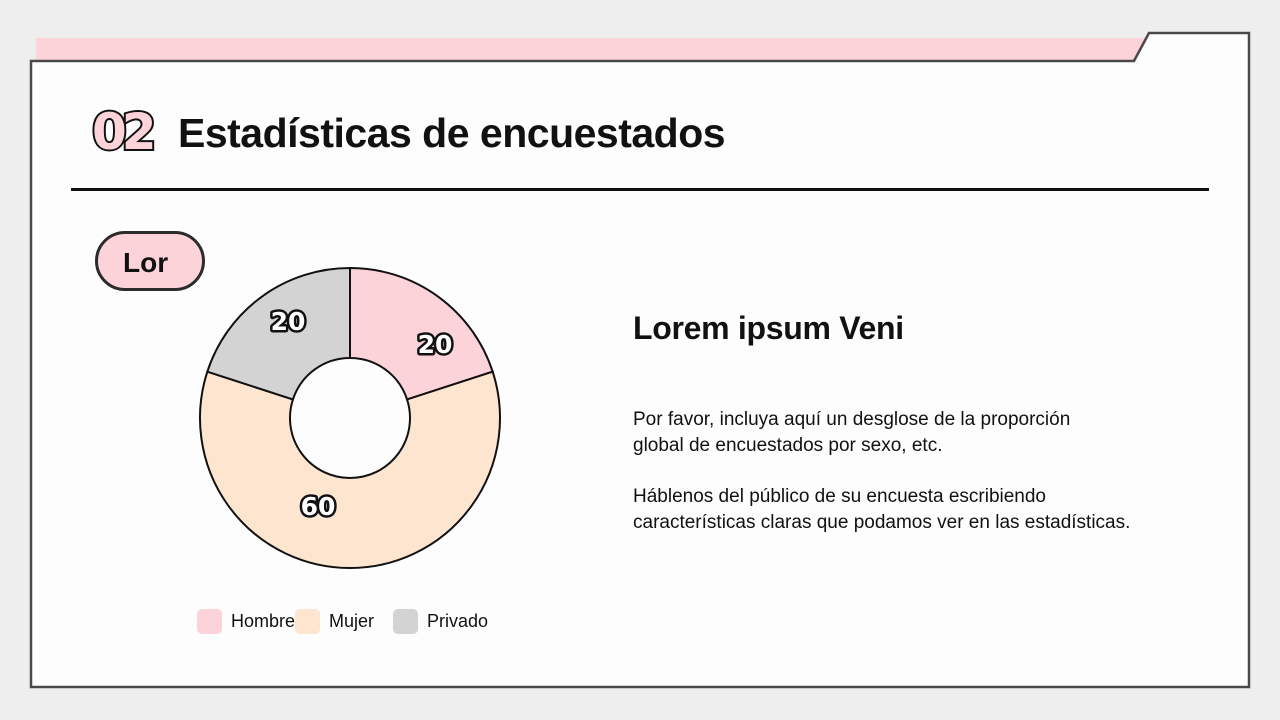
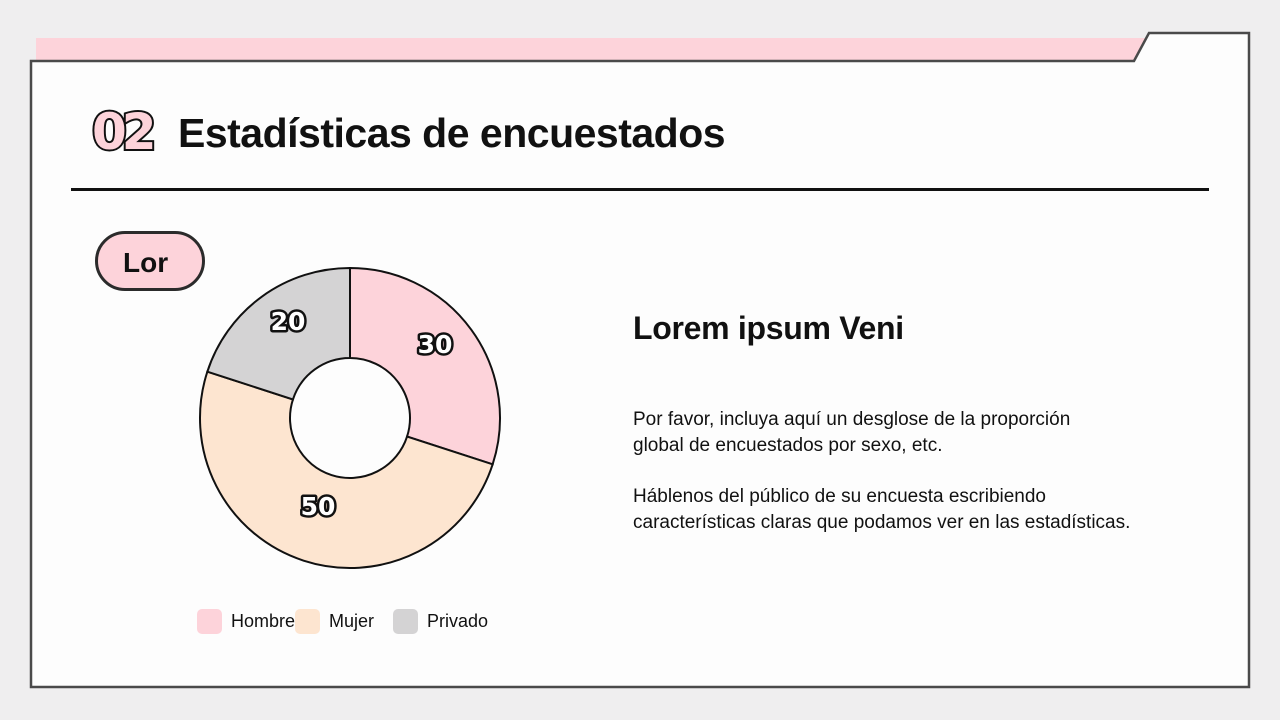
Hombre: 20 -> 30
Mujer: 60 -> 50
